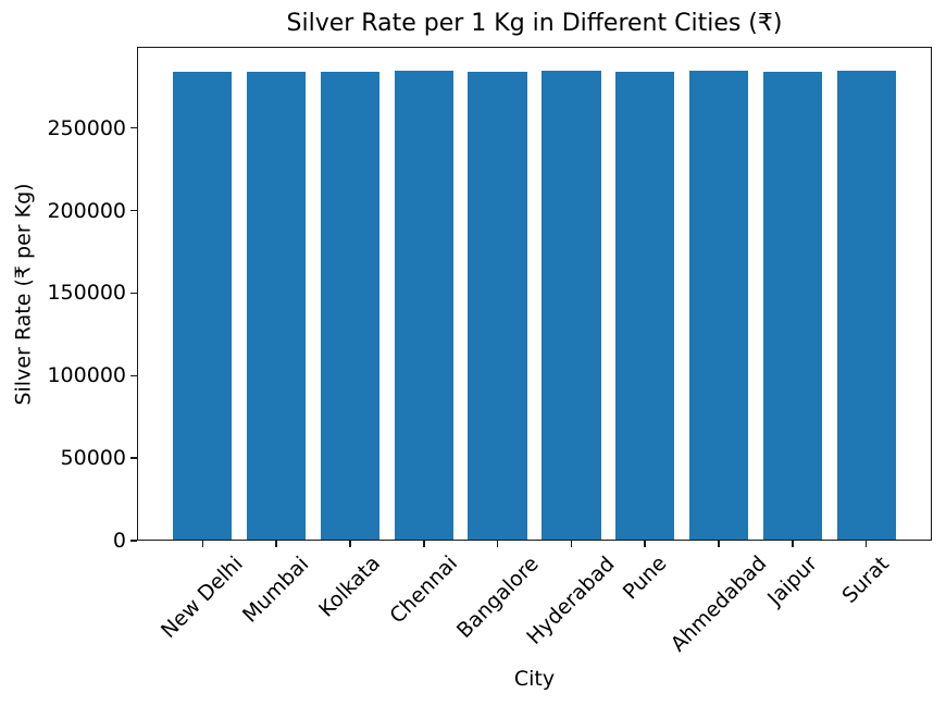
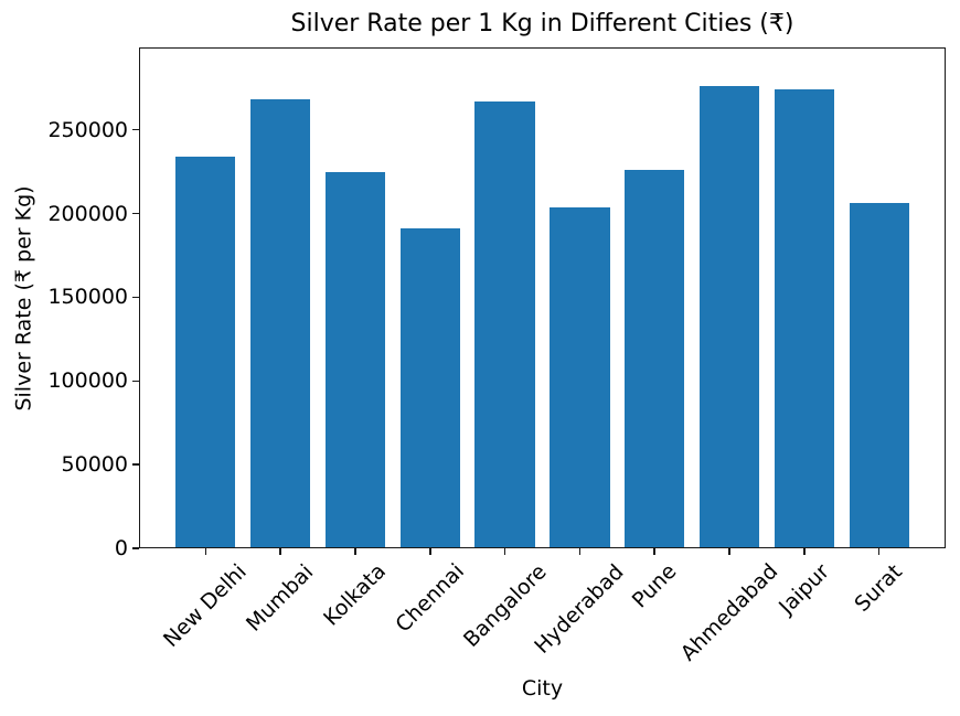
New Delhi: 284000 -> 234000
Mumbai: 284000 -> 268000
Kolkata: 284000 -> 225000
Chennai: 285000 -> 191000
Bangalore: 284000 -> 267000
Hyderabad: 285000 -> 204000
Pune: 284000 -> 226000
Ahmedabad: 285000 -> 276000
Jaipur: 284000 -> 274000
Surat: 285000 -> 206000
